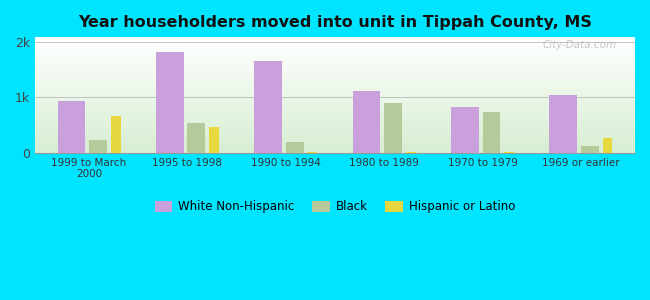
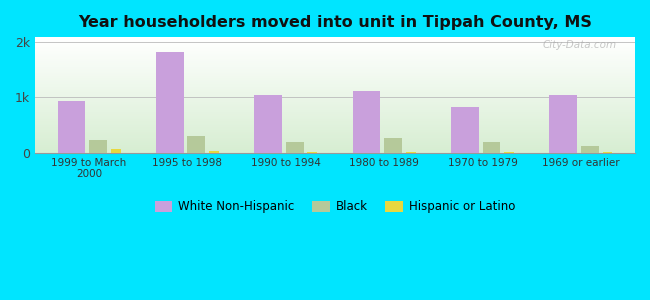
Hispanic or Latino/1999 to March 2000: 0.66k -> 0.08k
Black/1995 to 1998: 0.54k -> 0.31k
Hispanic or Latino/1995 to 1998: 0.46k -> 0.02k
White Non-Hispanic/1990 to 1994: 1.66k -> 1.04k
Black/1980 to 1989: 0.90k -> 0.27k
Black/1970 to 1979: 0.74k -> 0.19k
Hispanic or Latino/1969 or earlier: 0.26k -> 0.01k
